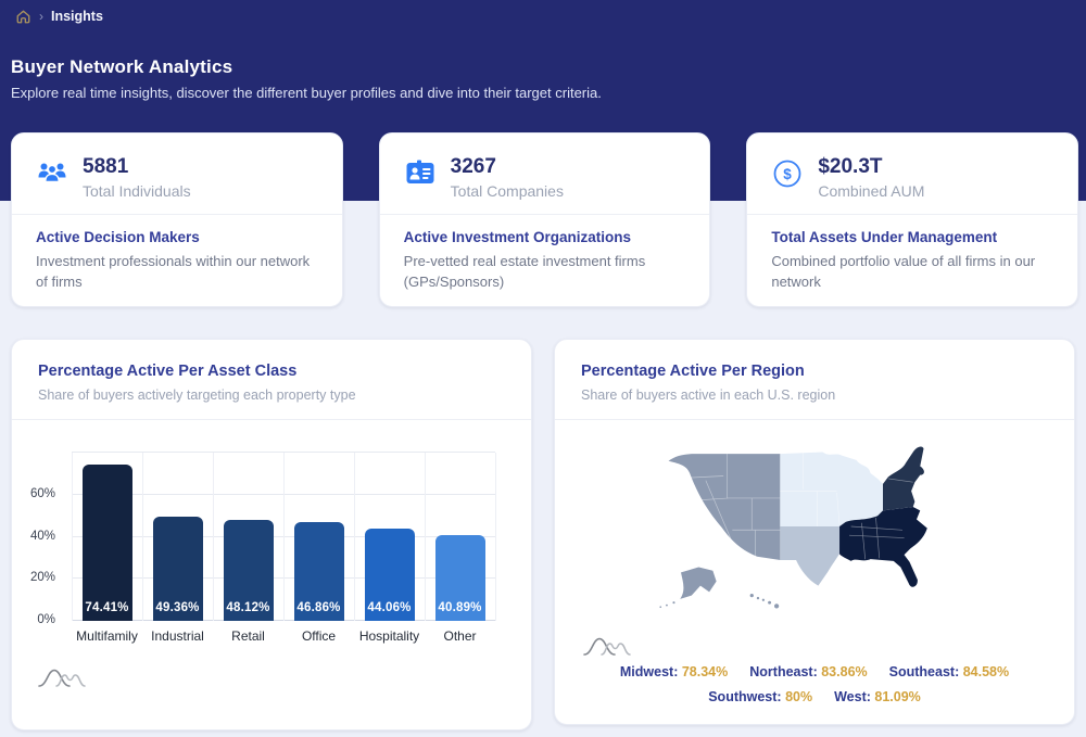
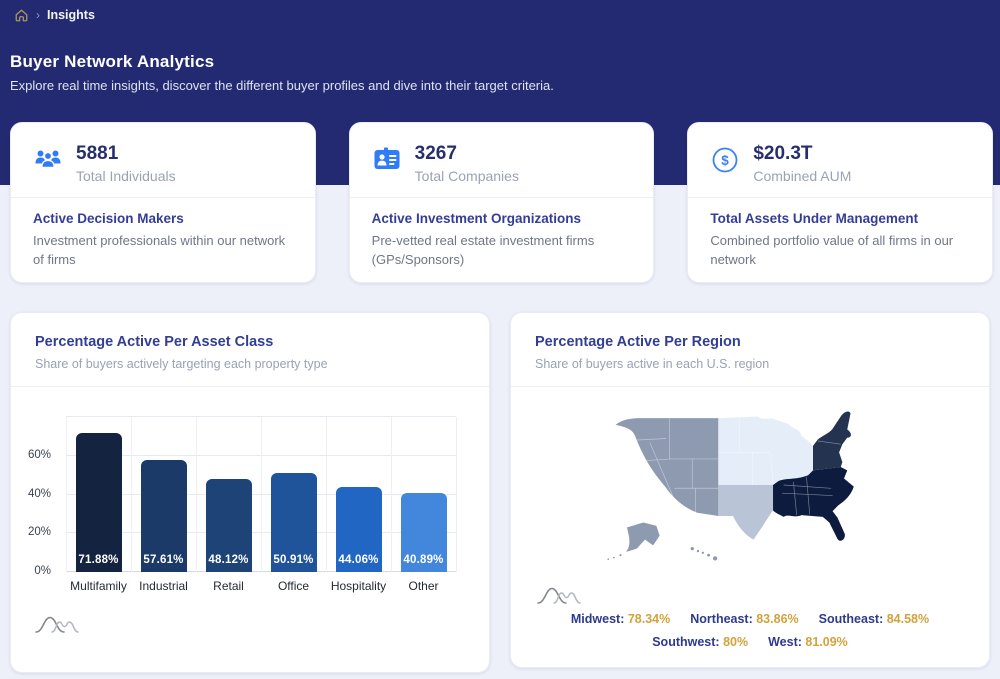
Percentage Active Per Asset Class/Multifamily: 74.41% -> 71.88%
Percentage Active Per Asset Class/Industrial: 49.36% -> 57.61%
Percentage Active Per Asset Class/Office: 46.86% -> 50.91%
